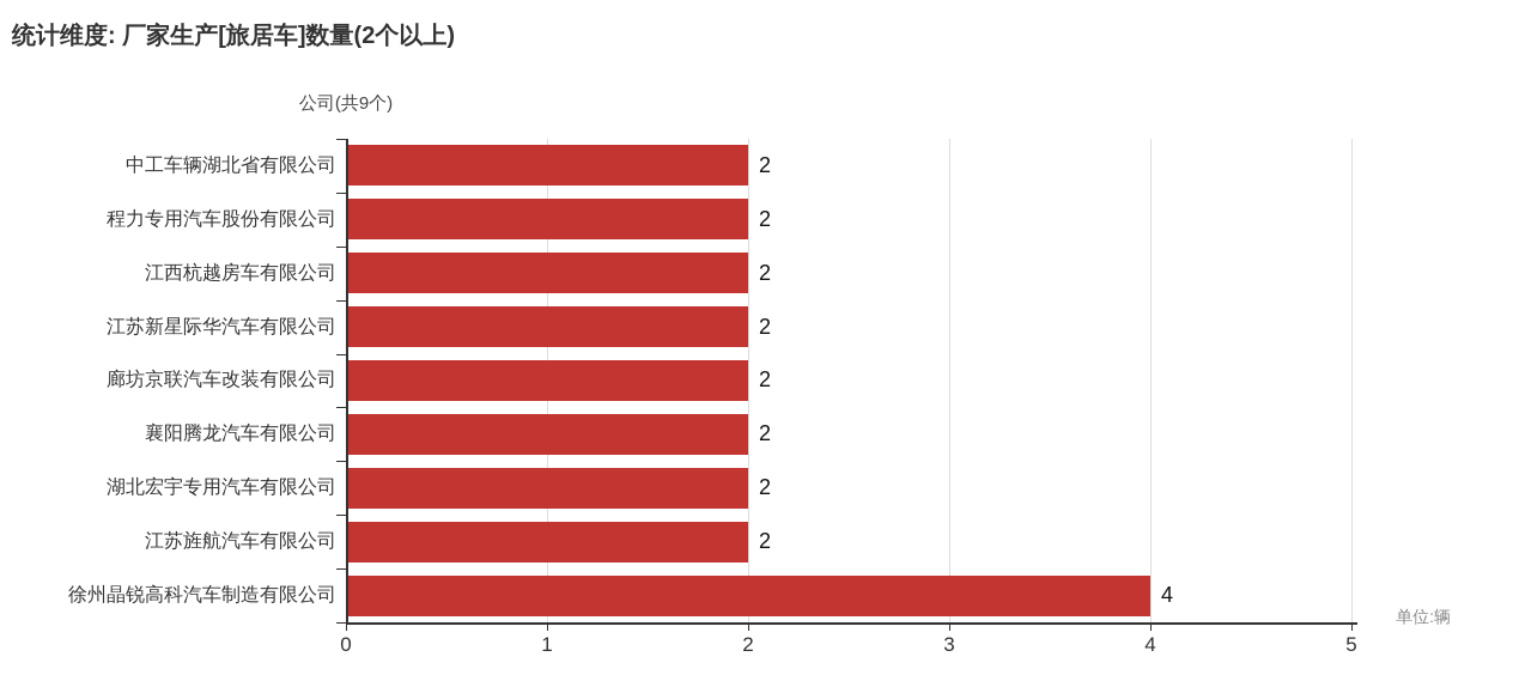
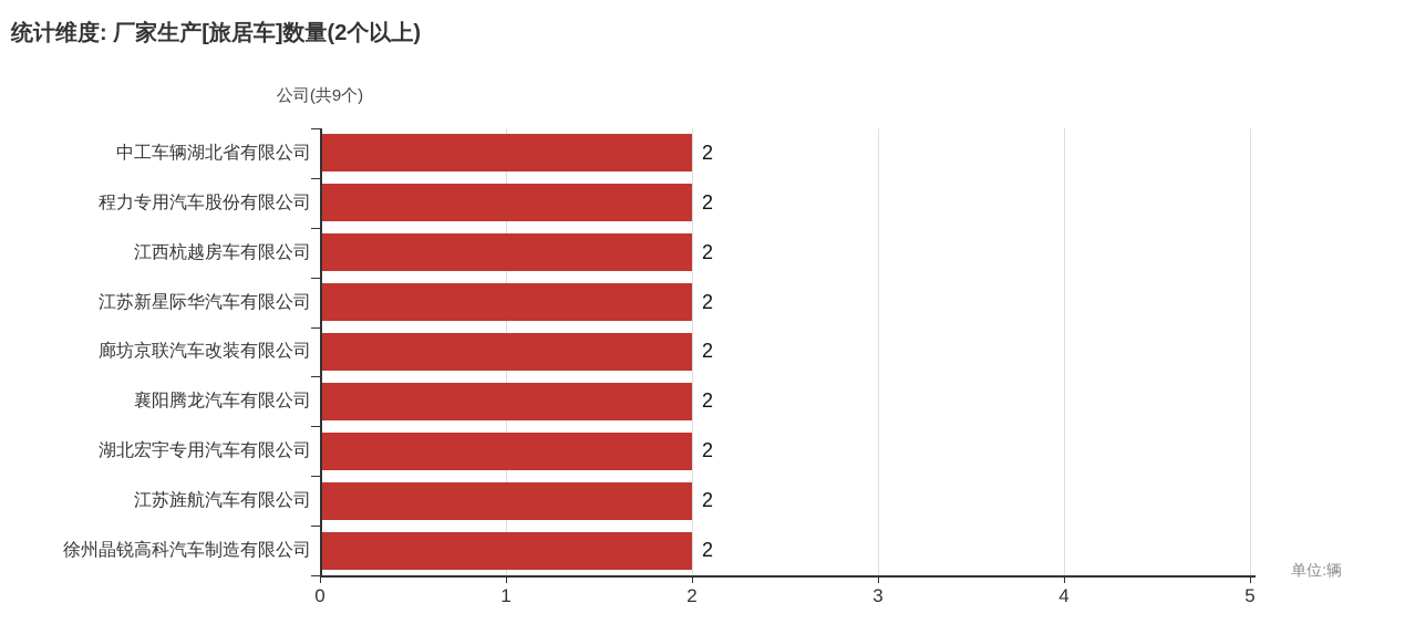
徐州晶锐高科汽车制造有限公司: 4 -> 2
